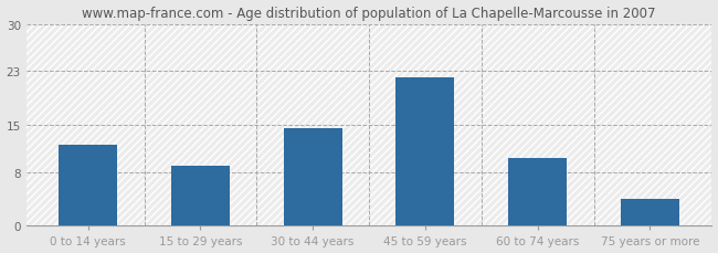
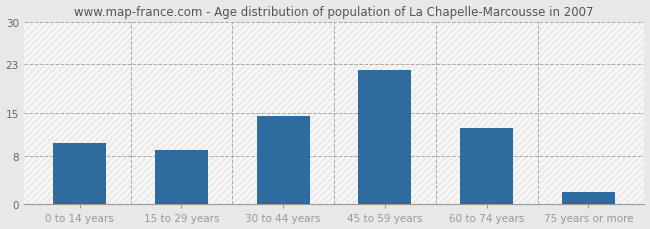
0 to 14 years: 12.0 -> 10.0
60 to 74 years: 10.0 -> 12.5
75 years or more: 4.0 -> 2.0
